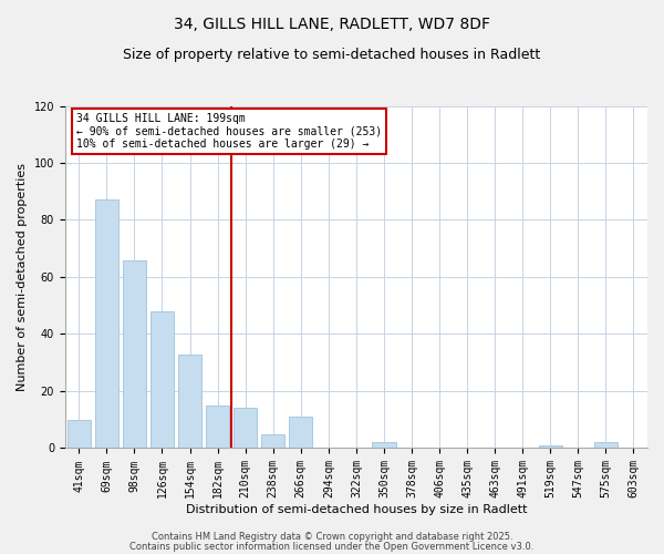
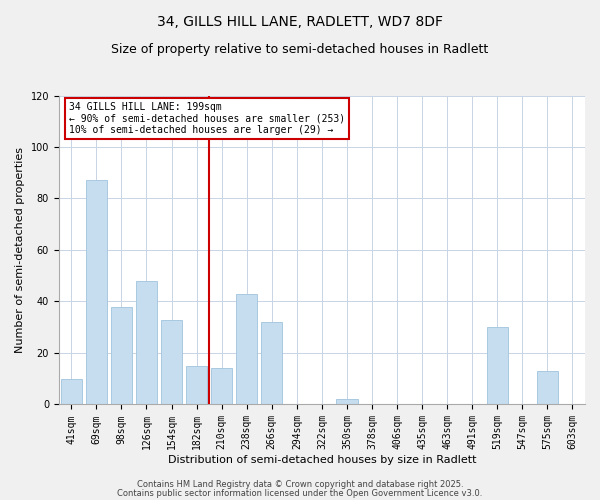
98sqm: 66 -> 38
238sqm: 5 -> 43
266sqm: 11 -> 32
519sqm: 1 -> 30
575sqm: 2 -> 13
